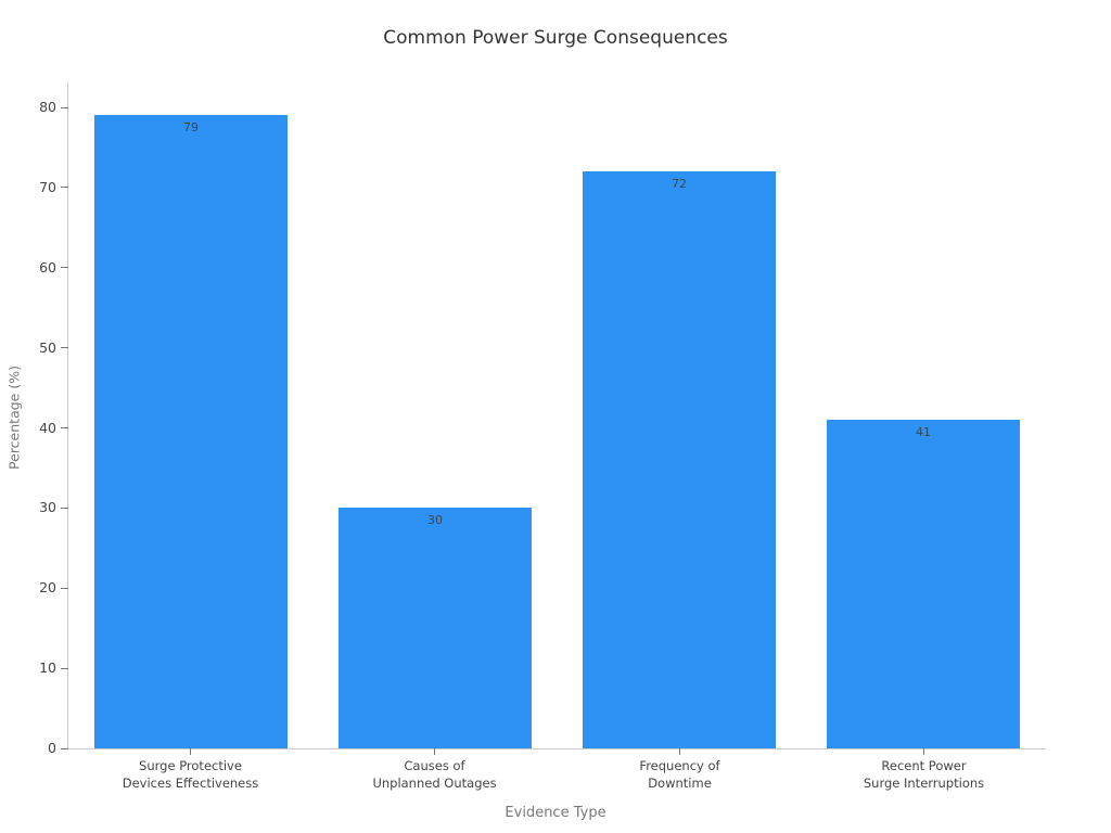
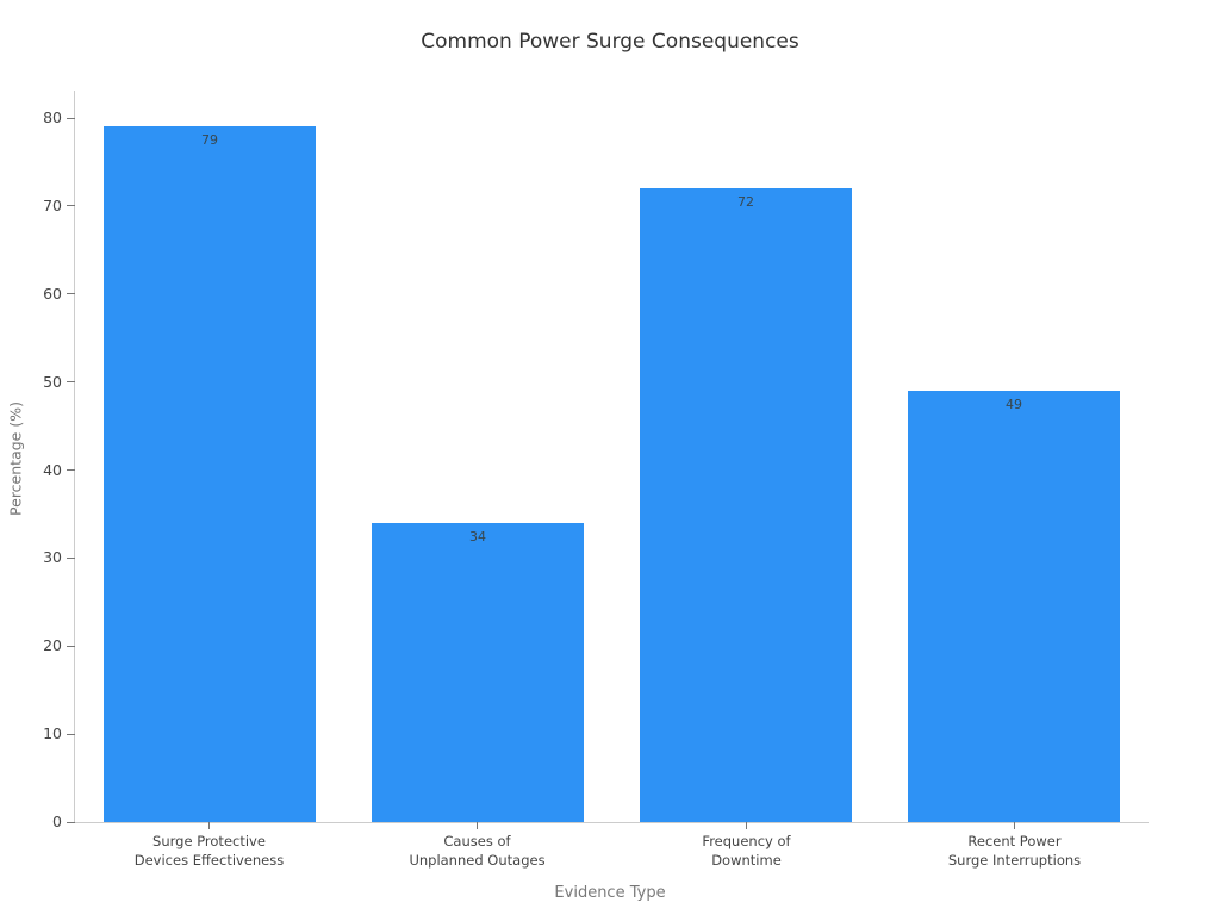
Causes of Unplanned Outages: 30 -> 34
Recent Power Surge Interruptions: 41 -> 49
